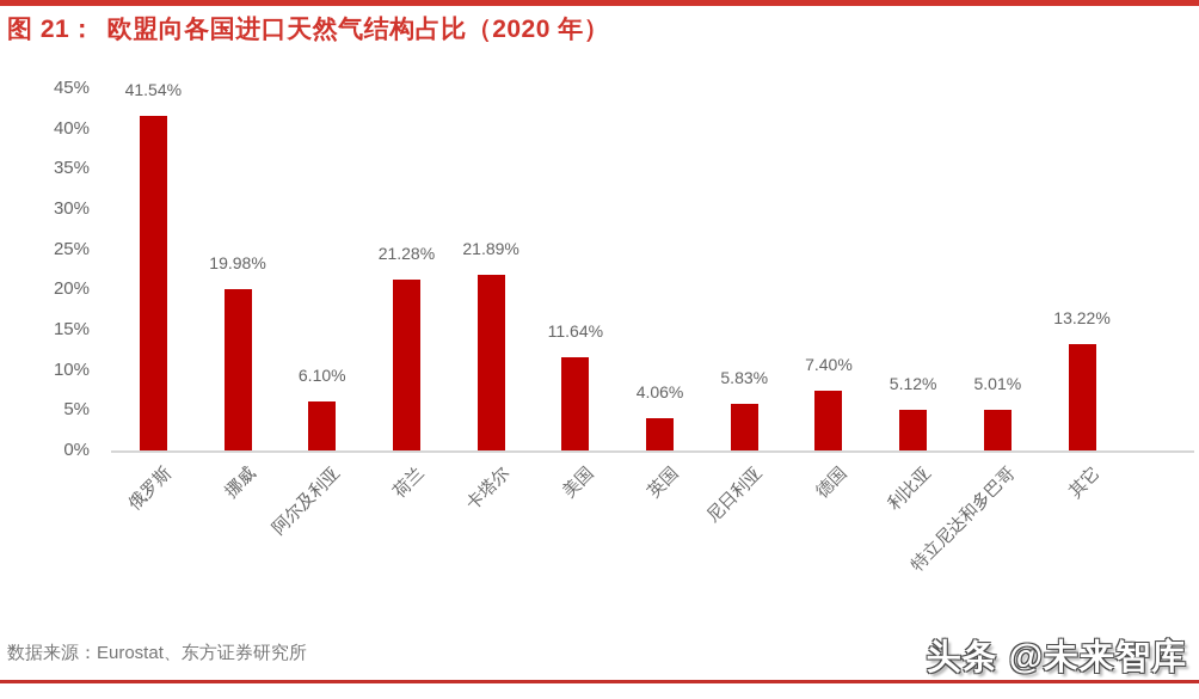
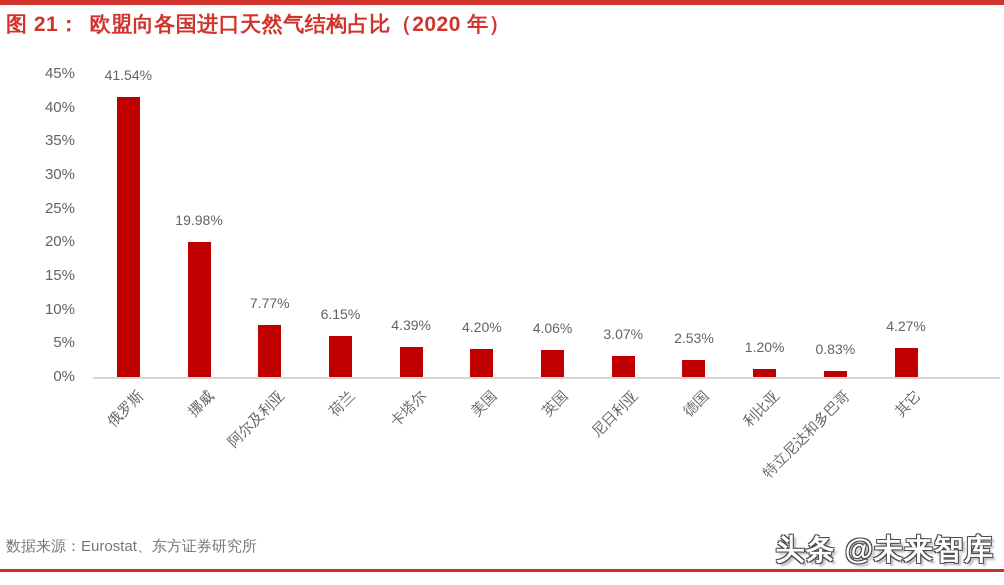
阿尔及利亚: 6.10% -> 7.77%
荷兰: 21.28% -> 6.15%
卡塔尔: 21.89% -> 4.39%
美国: 11.64% -> 4.20%
尼日利亚: 5.83% -> 3.07%
德国: 7.40% -> 2.53%
利比亚: 5.12% -> 1.20%
特立尼达和多巴哥: 5.01% -> 0.83%
其它: 13.22% -> 4.27%
